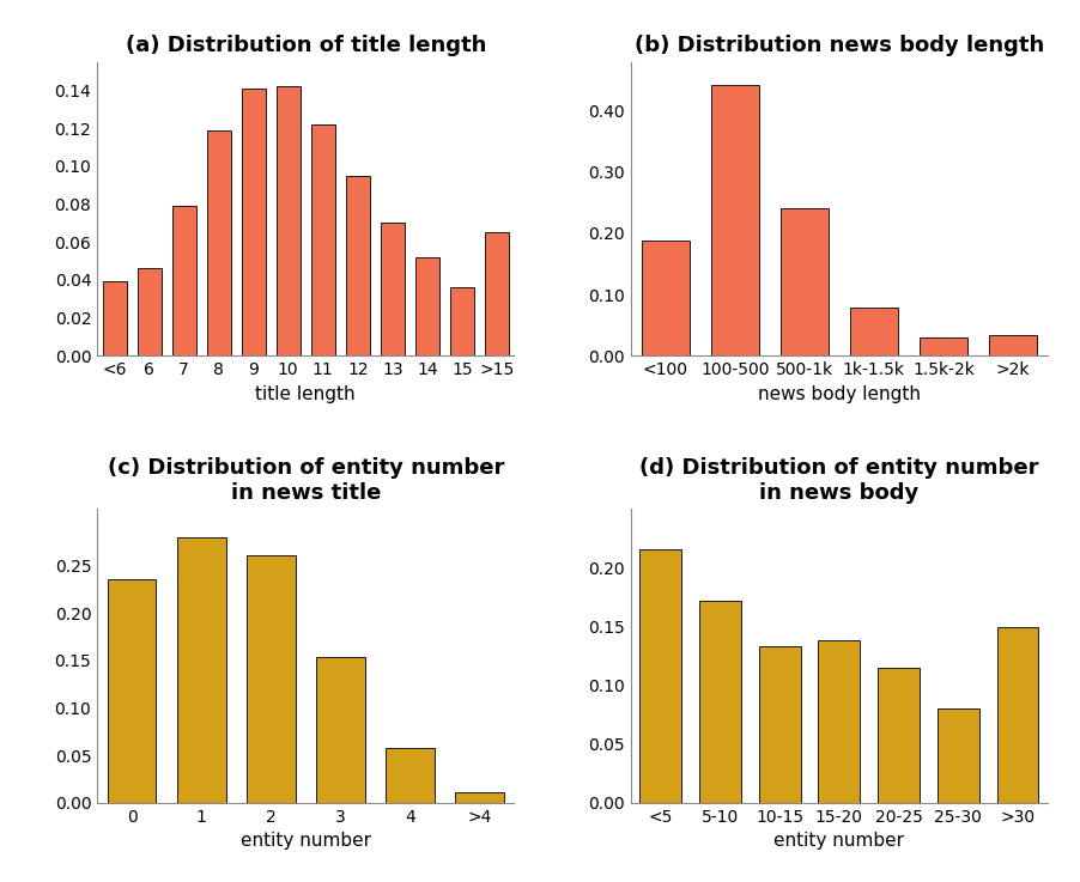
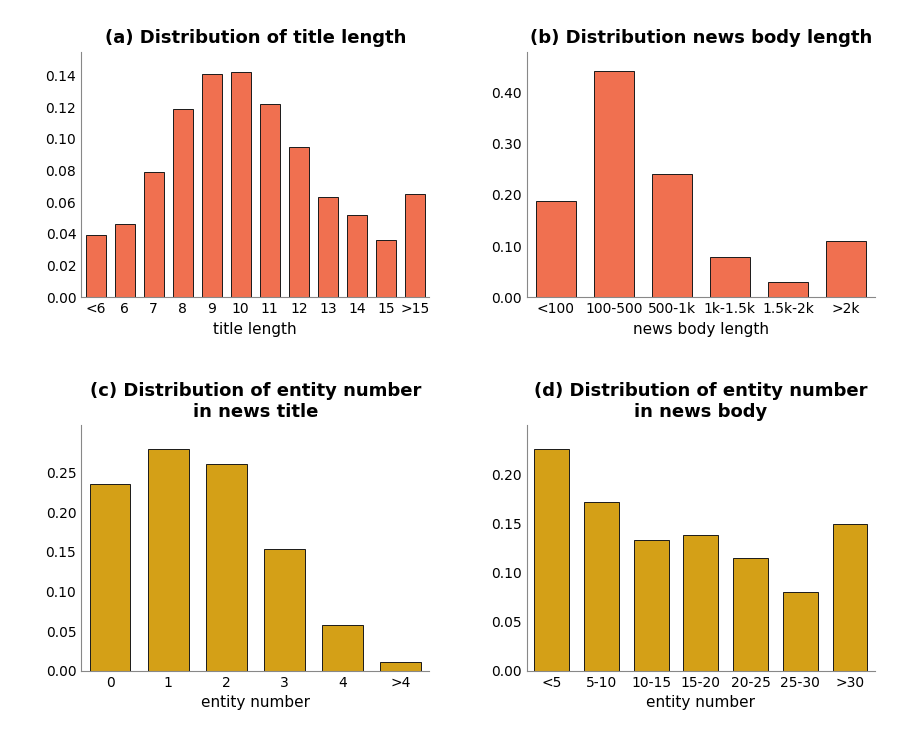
(a) Distribution of title length/13: 0.070 -> 0.063
(b) Distribution news body length/>2k: 0.034 -> 0.110
(d) Distribution of entity number in news body/<5: 0.215 -> 0.226
